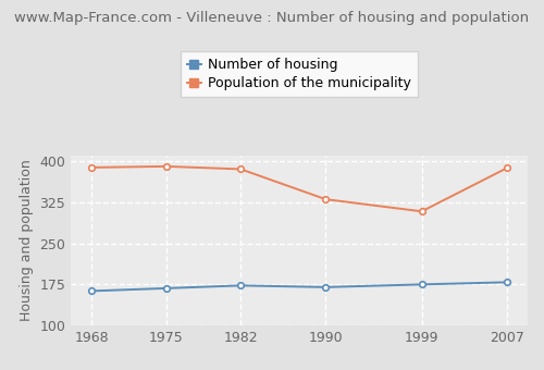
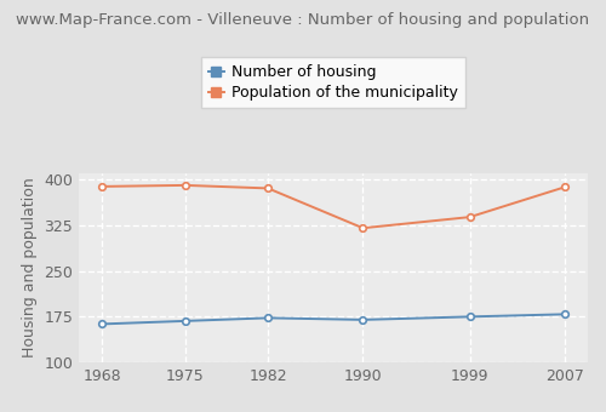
Population of the municipality/1990: 330 -> 320
Population of the municipality/1999: 308 -> 338
